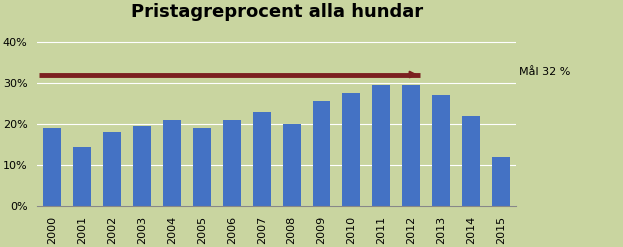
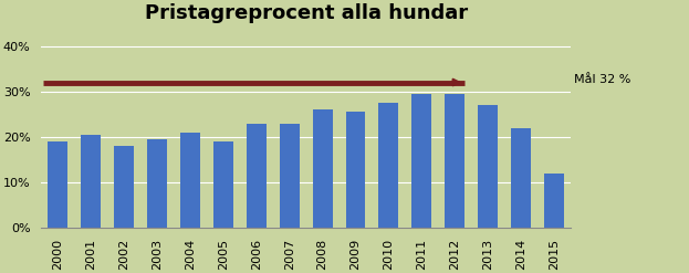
2001: 14.5% -> 20.5%
2006: 21.0% -> 23.0%
2008: 20.0% -> 26.0%
